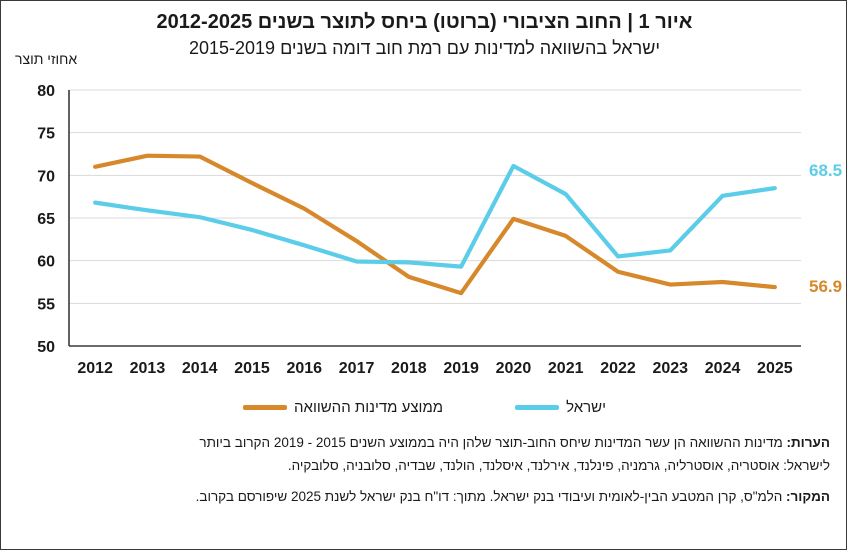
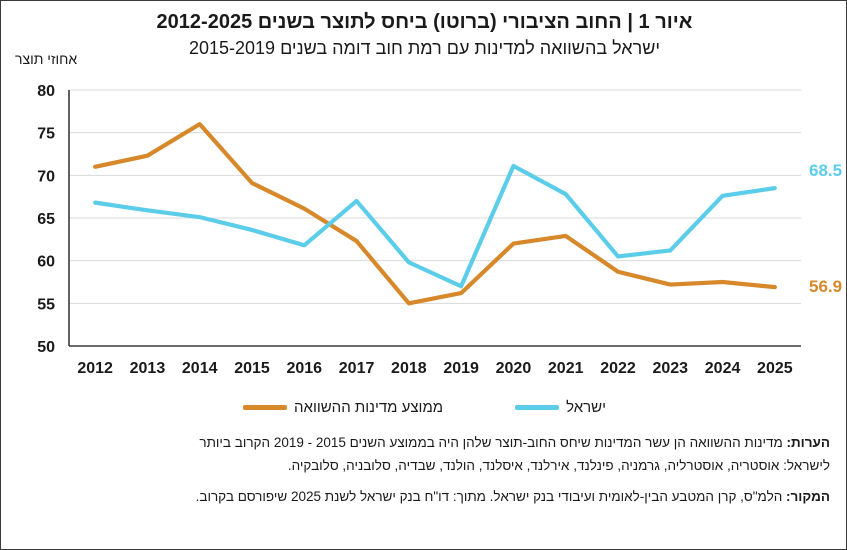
ממוצע מדינות ההשוואה/2014: 72 -> 76
ישראל/2017: 60 -> 67
ממוצע מדינות ההשוואה/2018: 58 -> 55
ישראל/2019: 59 -> 57
ממוצע מדינות ההשוואה/2020: 65 -> 62
